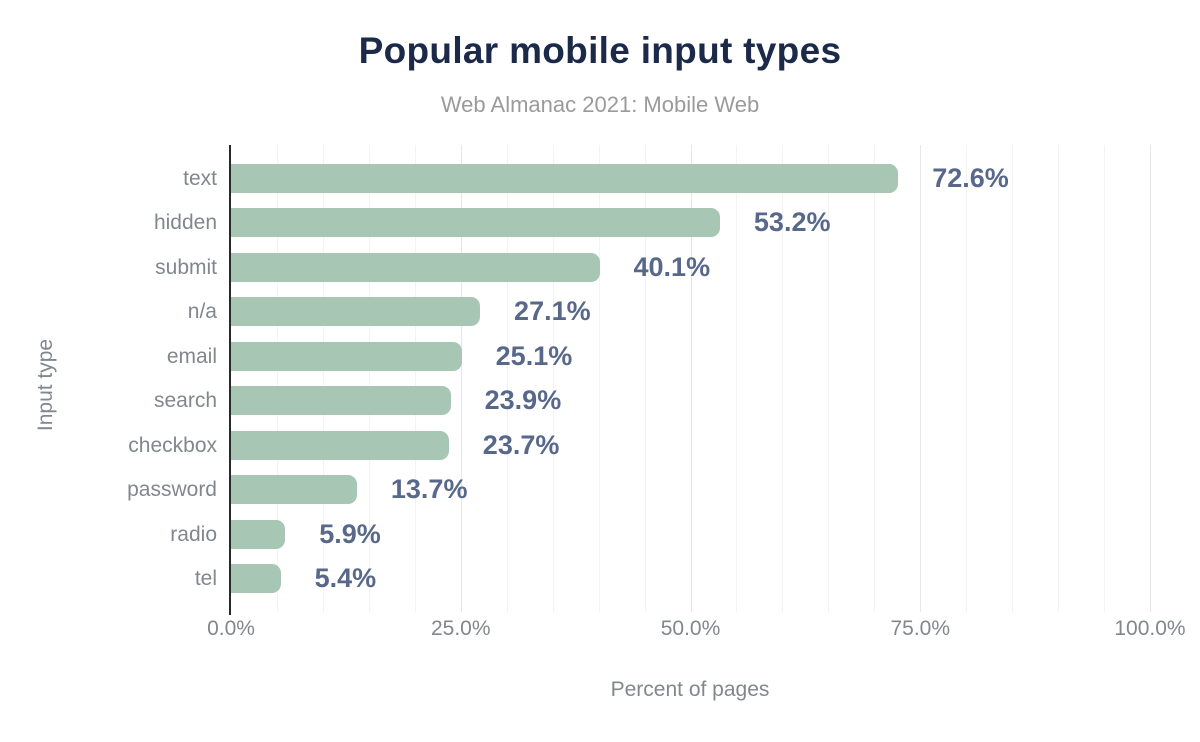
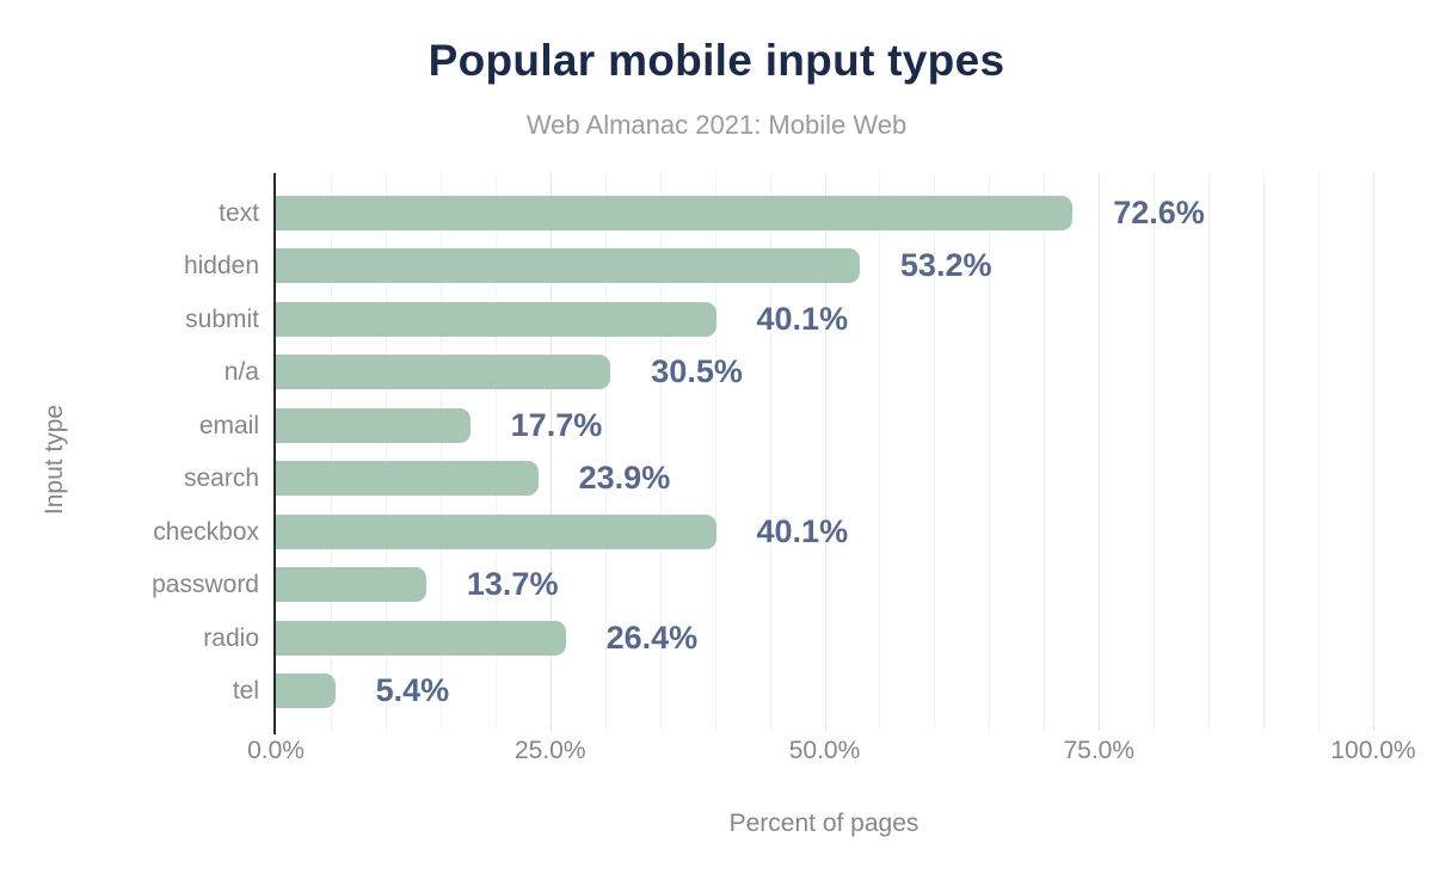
n/a: 27.1% -> 30.5%
email: 25.1% -> 17.7%
checkbox: 23.7% -> 40.1%
radio: 5.9% -> 26.4%
